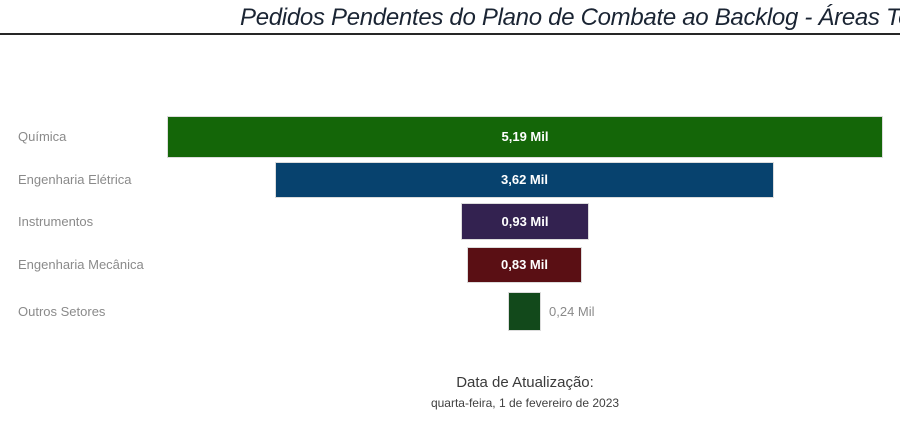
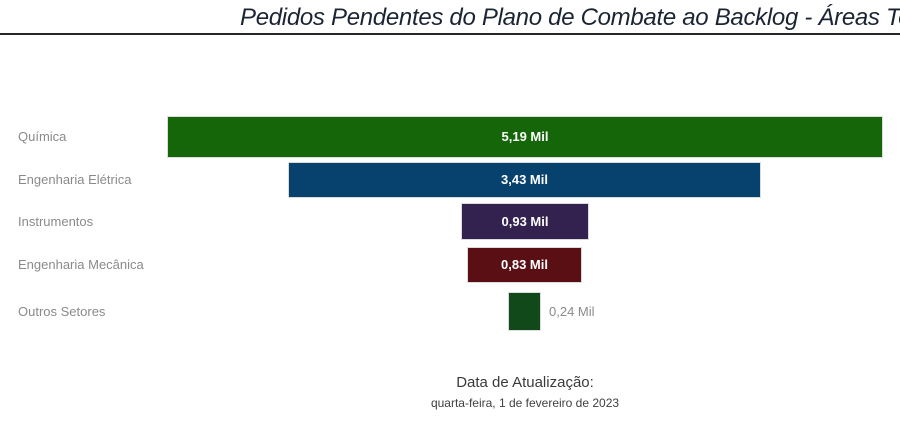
Engenharia Elétrica: 3,62 -> 3,43
